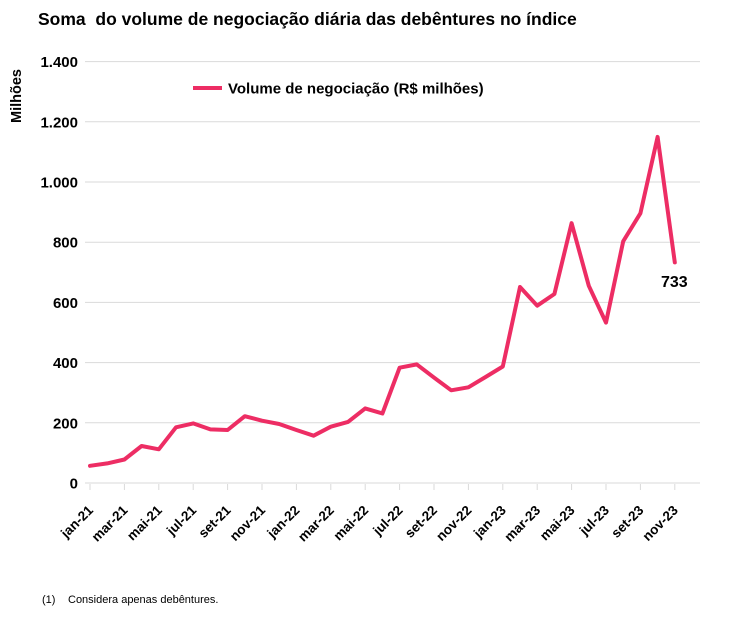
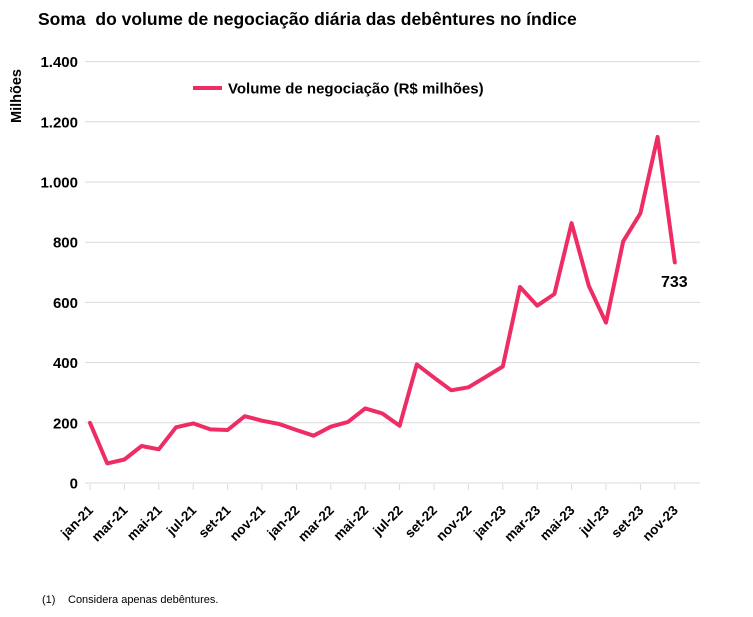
jan-21: 60 -> 200
jul-22: 380 -> 190
